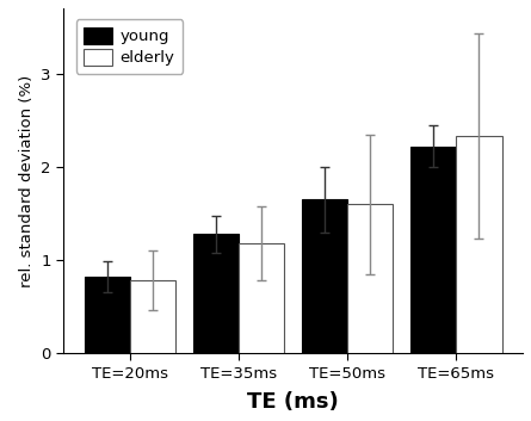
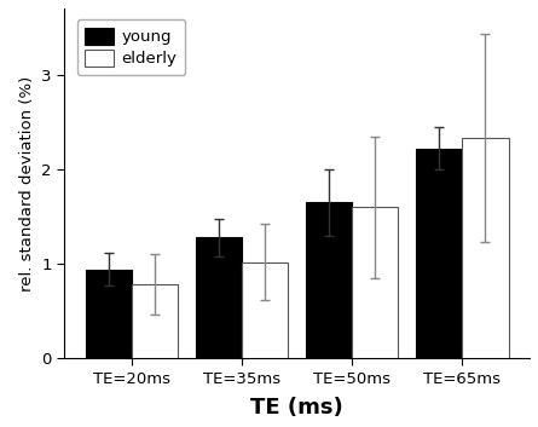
young/TE=20ms: 0.82 -> 0.94
elderly/TE=35ms: 1.18 -> 1.02
